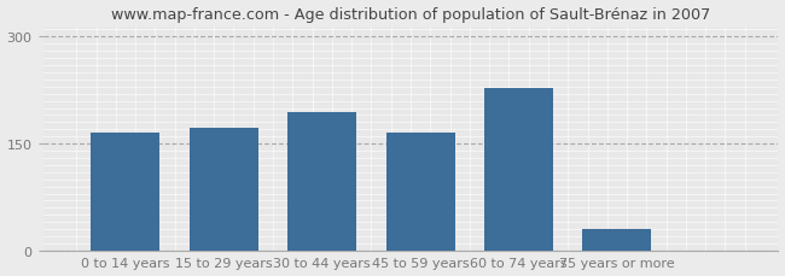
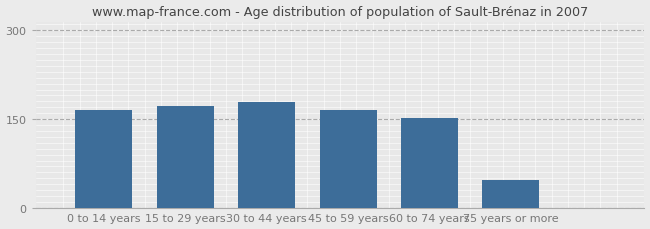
30 to 44 years: 194 -> 179
60 to 74 years: 228 -> 152
75 years or more: 30 -> 47
